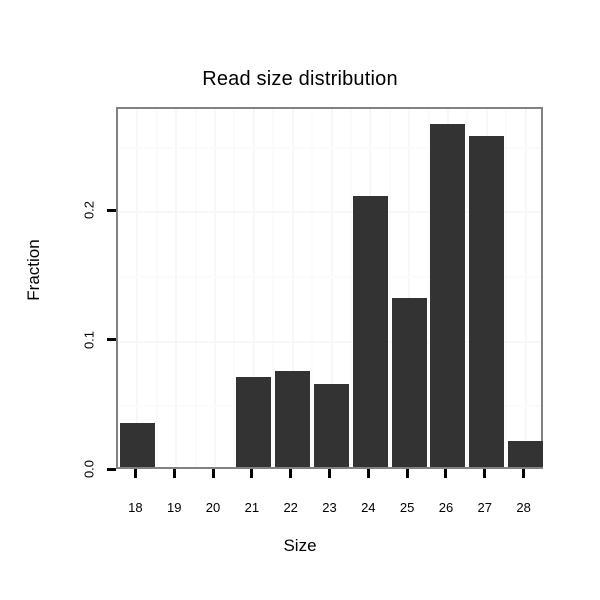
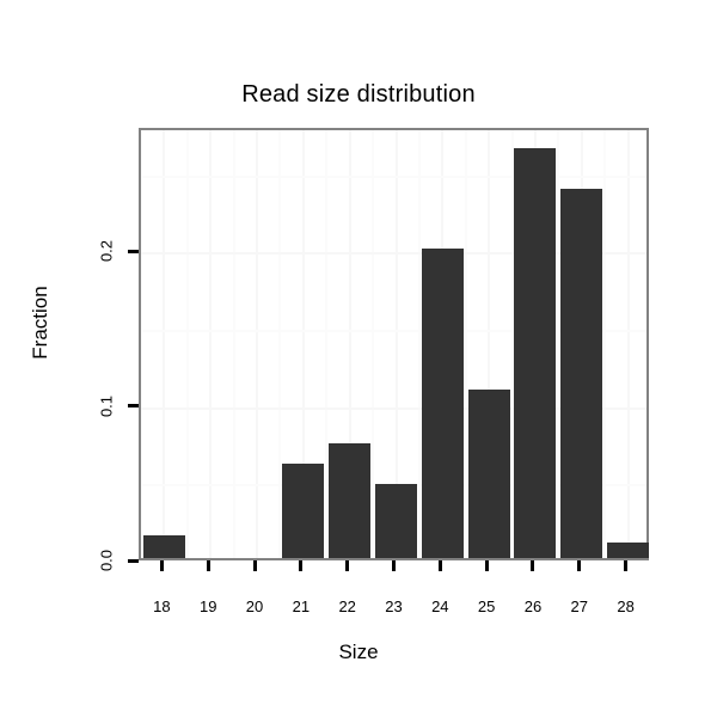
18: 0.034 -> 0.015
21: 0.070 -> 0.061
23: 0.064 -> 0.048
24: 0.210 -> 0.200
25: 0.131 -> 0.109
27: 0.256 -> 0.239
28: 0.020 -> 0.010
